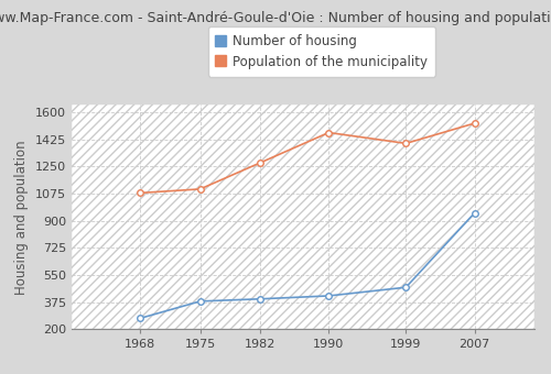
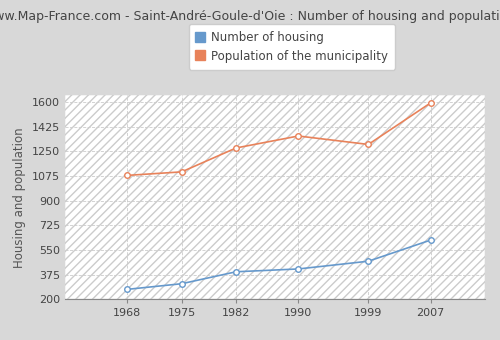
Number of housing/1975: 380 -> 310
Population of the municipality/1990: 1470 -> 1360
Population of the municipality/1999: 1400 -> 1300
Number of housing/2007: 950 -> 620
Population of the municipality/2007: 1530 -> 1600
